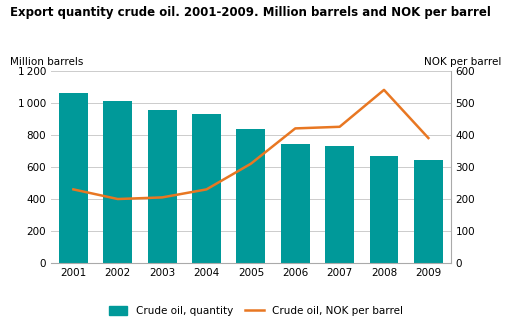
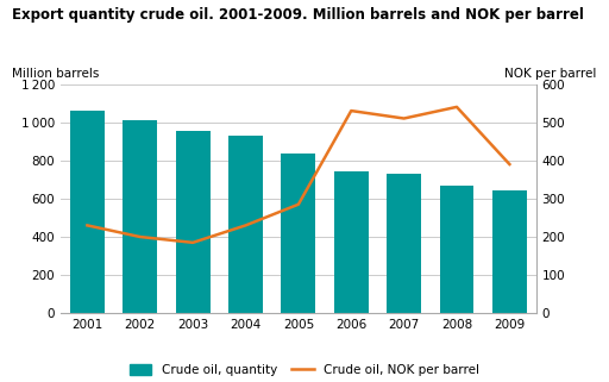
Crude oil, NOK per barrel/2003: 205 -> 185
Crude oil, NOK per barrel/2005: 310 -> 285
Crude oil, NOK per barrel/2006: 420 -> 530
Crude oil, NOK per barrel/2007: 425 -> 510
